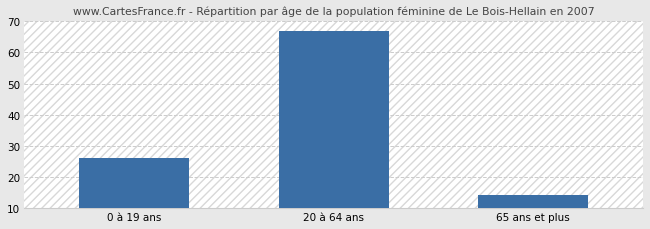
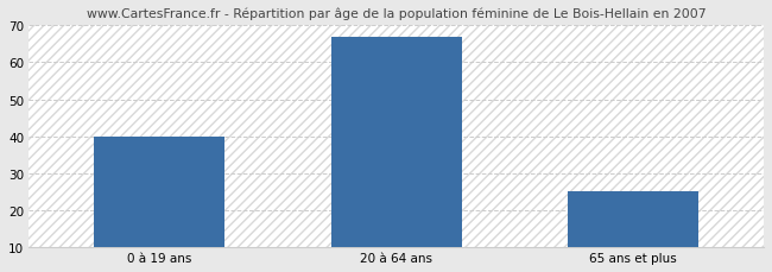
0 à 19 ans: 26 -> 40
65 ans et plus: 14 -> 25
